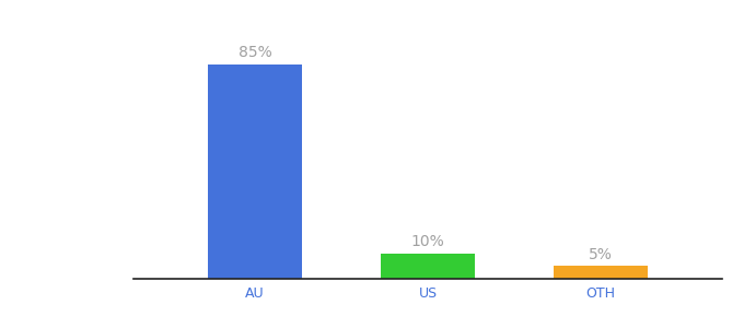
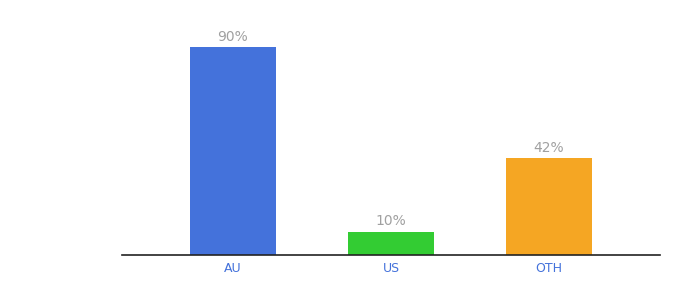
AU: 85% -> 90%
OTH: 5% -> 42%
